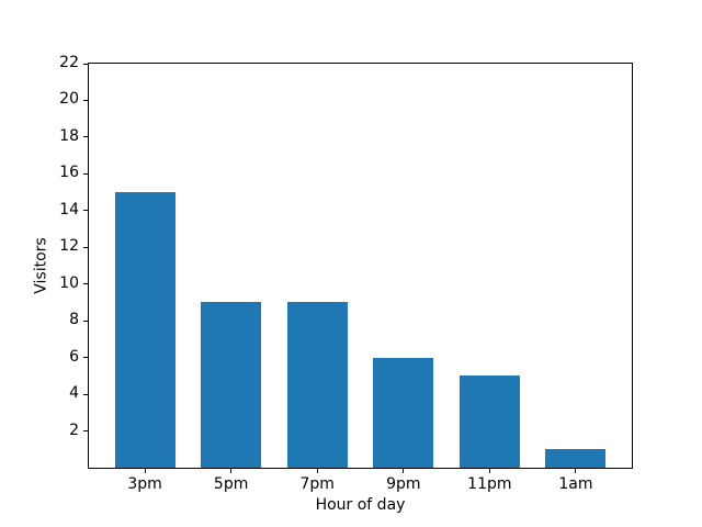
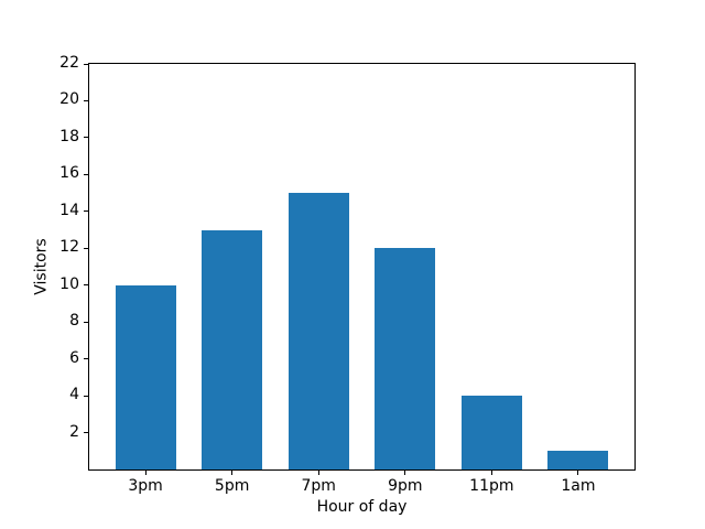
3pm: 15 -> 10
5pm: 9 -> 13
7pm: 9 -> 15
9pm: 6 -> 12
11pm: 5 -> 4
